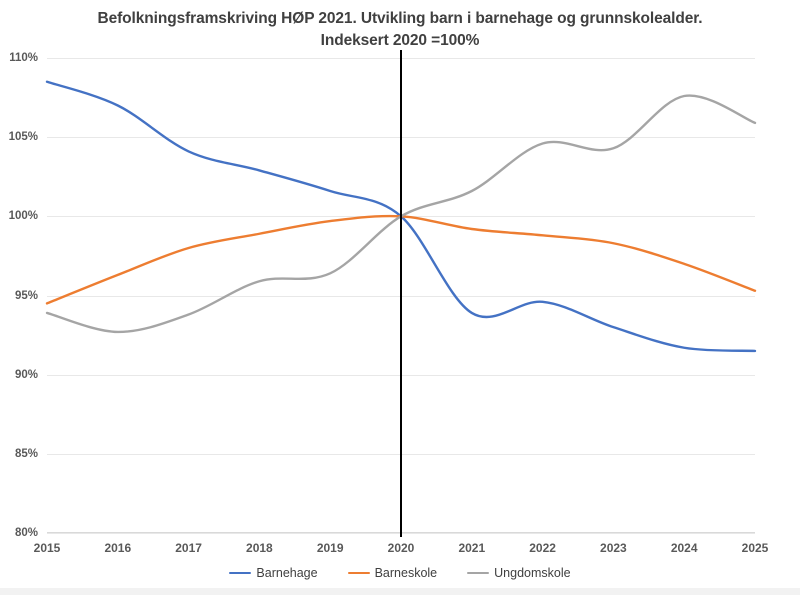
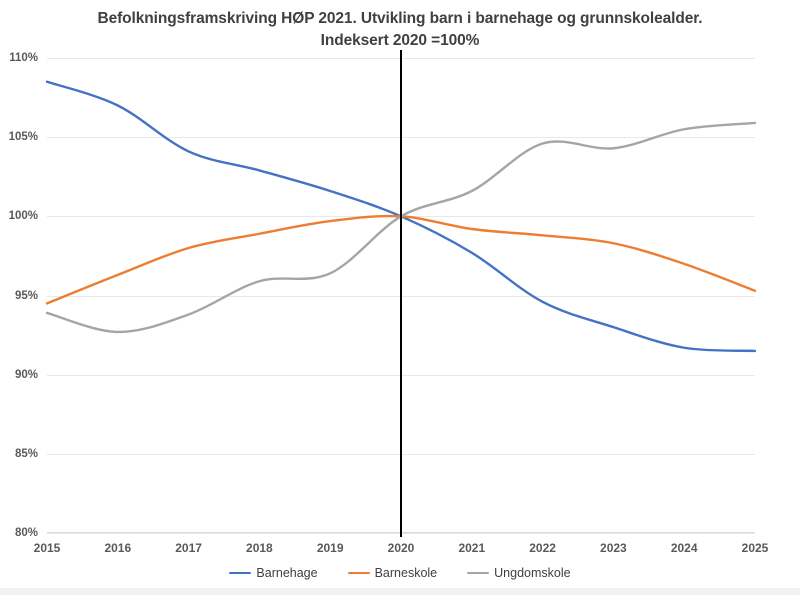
Barnehage/2021: 93.9% -> 97.7%
Ungdomskole/2024: 107.6% -> 105.5%
